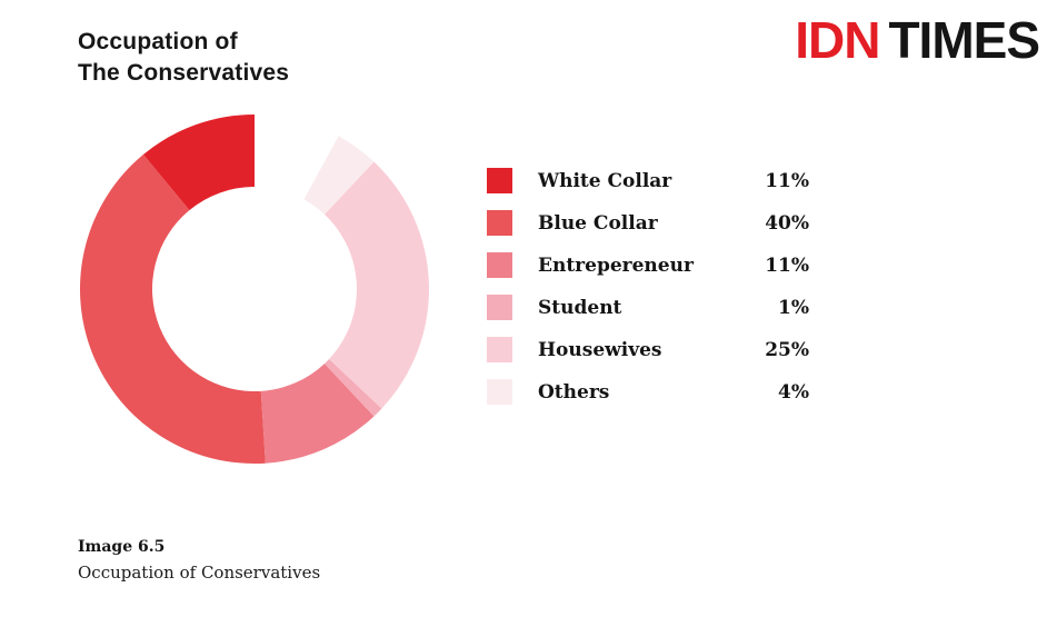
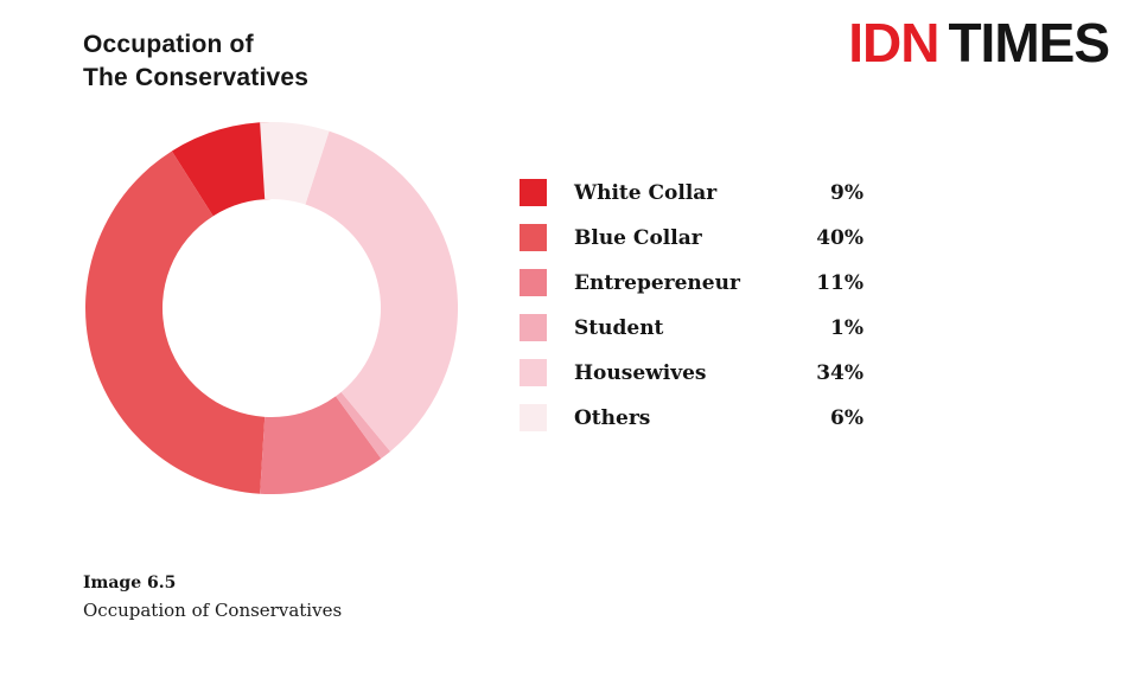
White Collar: 11% -> 9%
Housewives: 25% -> 34%
Others: 4% -> 6%
